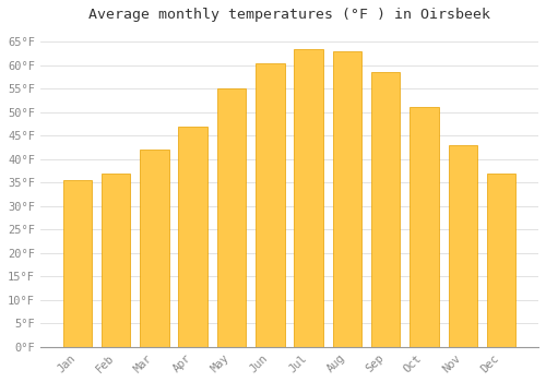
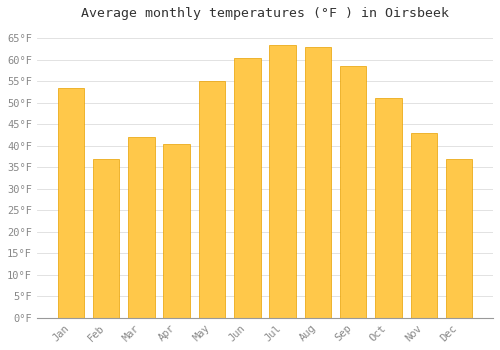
Jan: 35.5°F -> 53.5°F
Apr: 47.0°F -> 40.5°F
